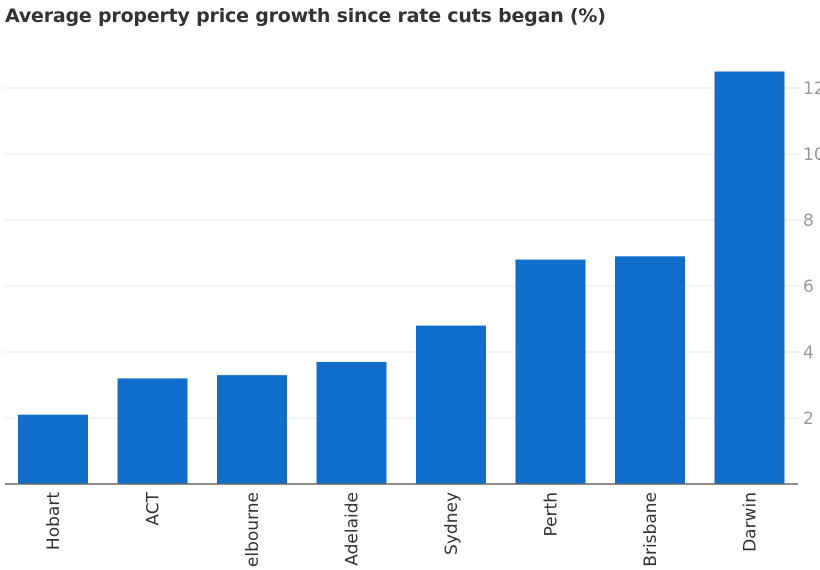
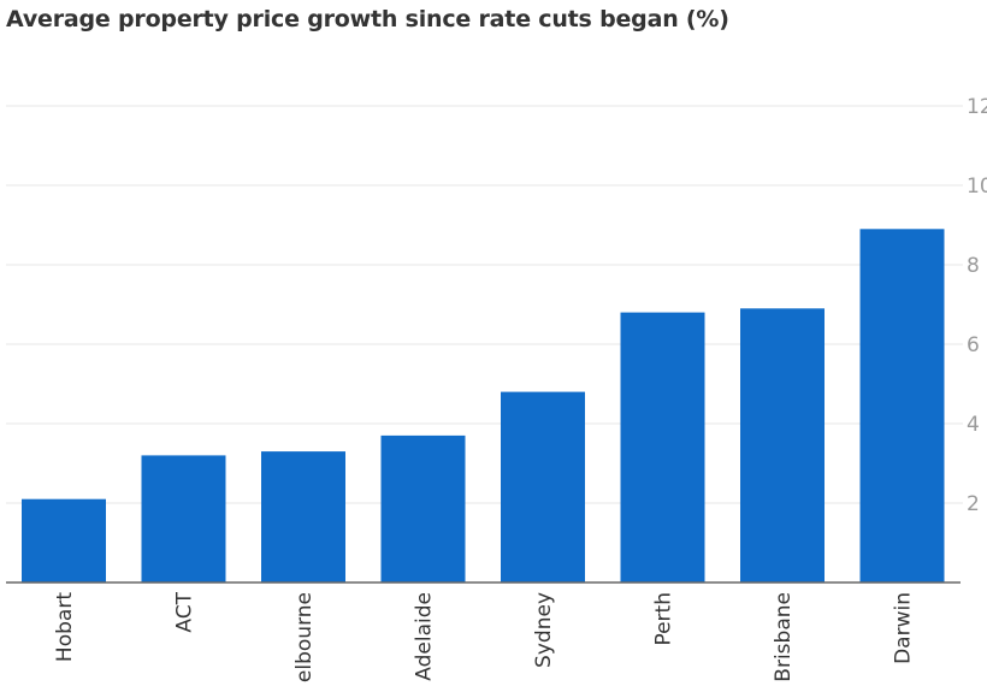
Darwin: 12.5 -> 8.9
